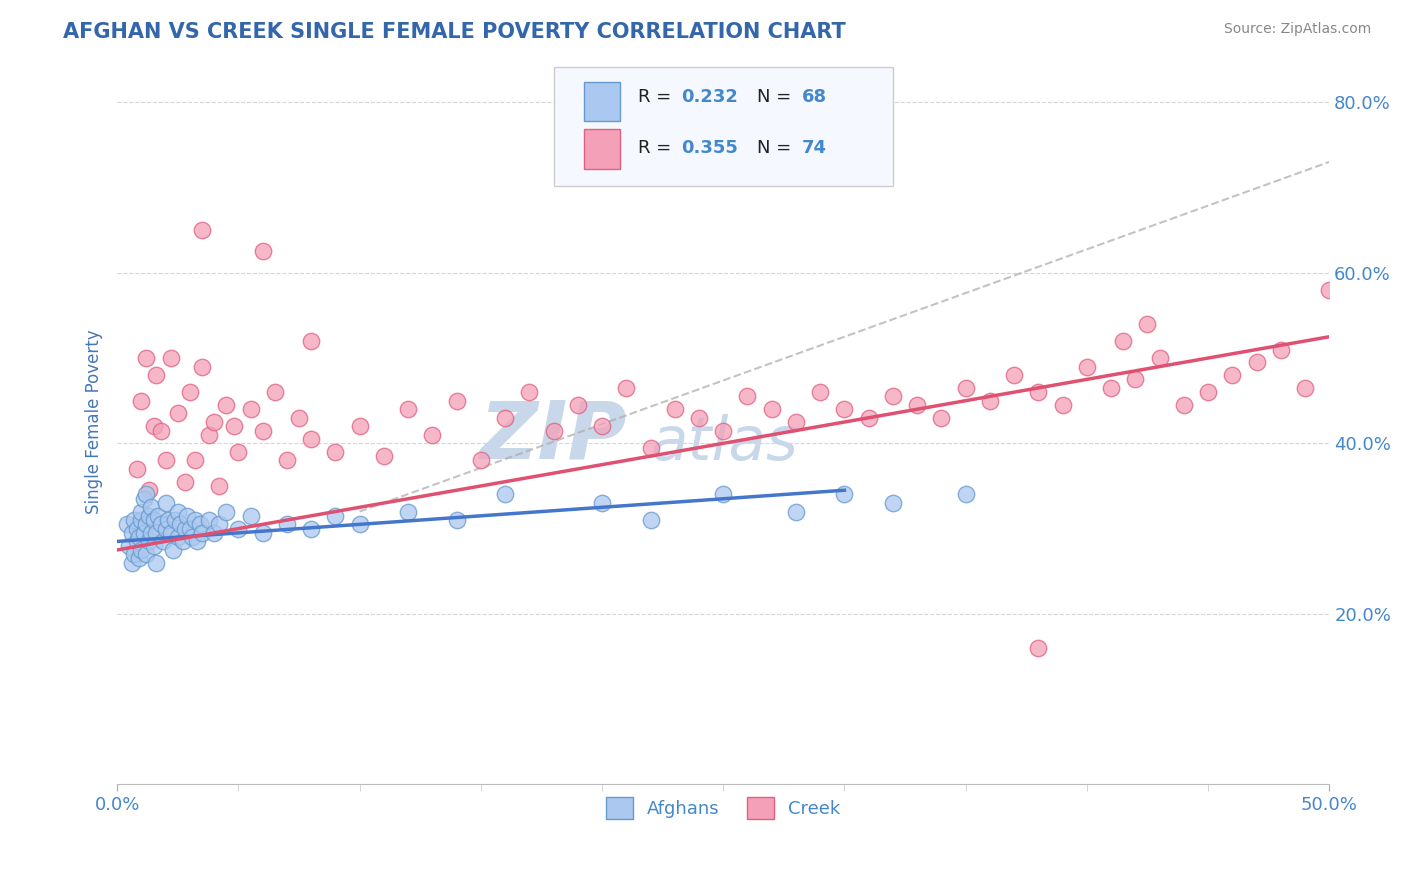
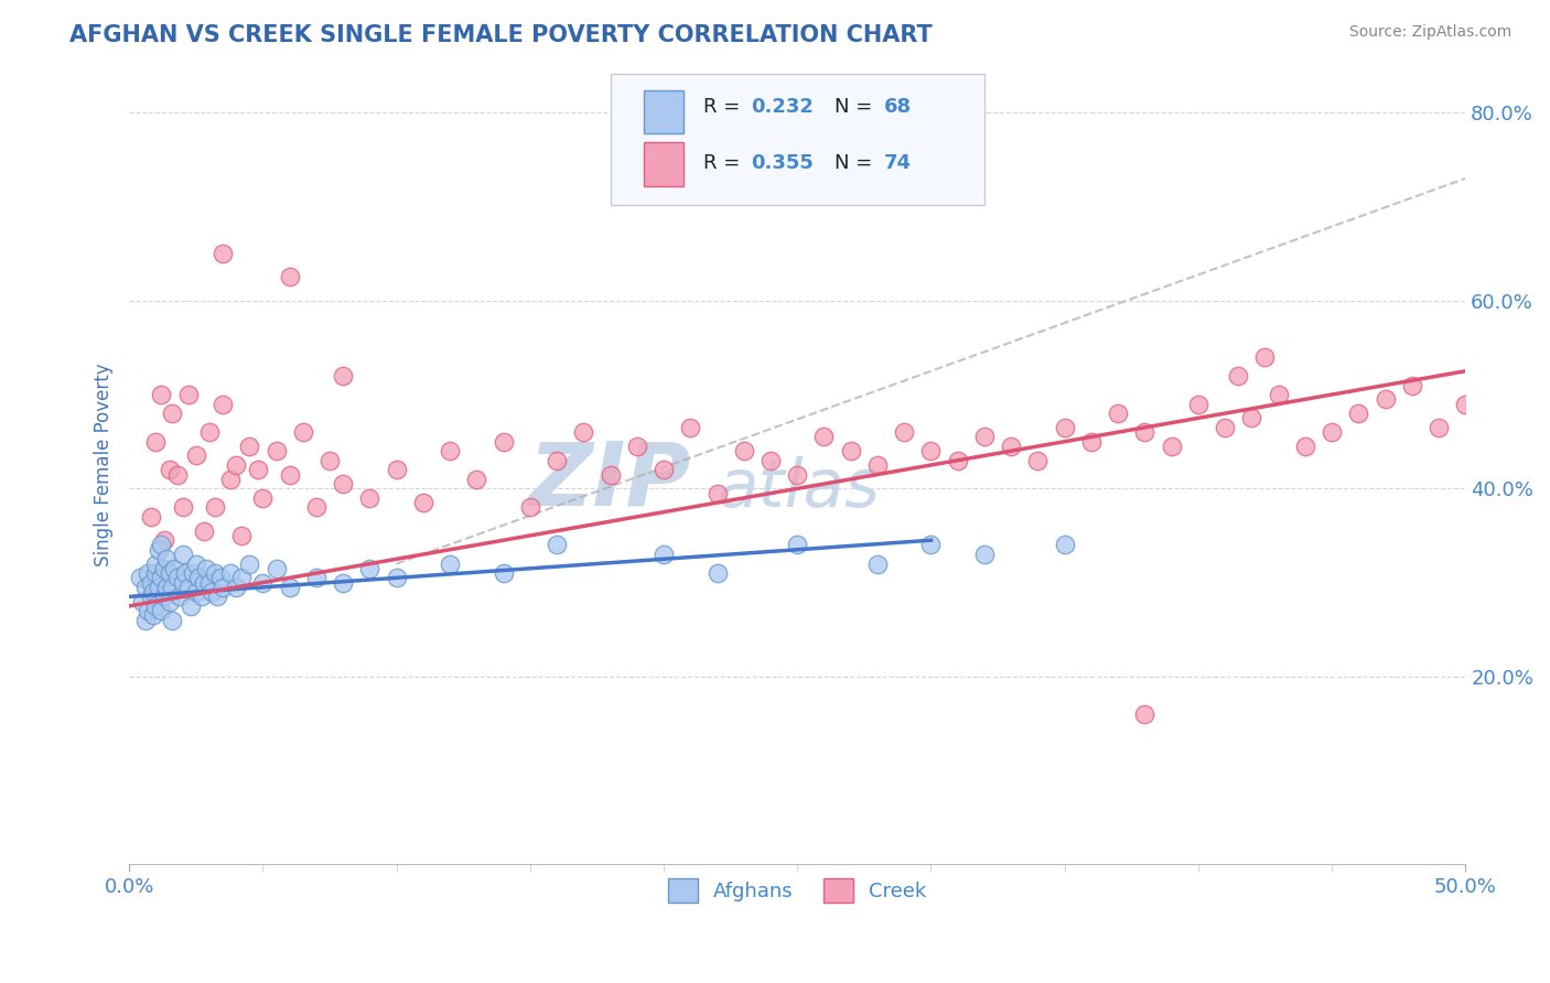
Creek/50.0%: 58.0% -> 49.0%
